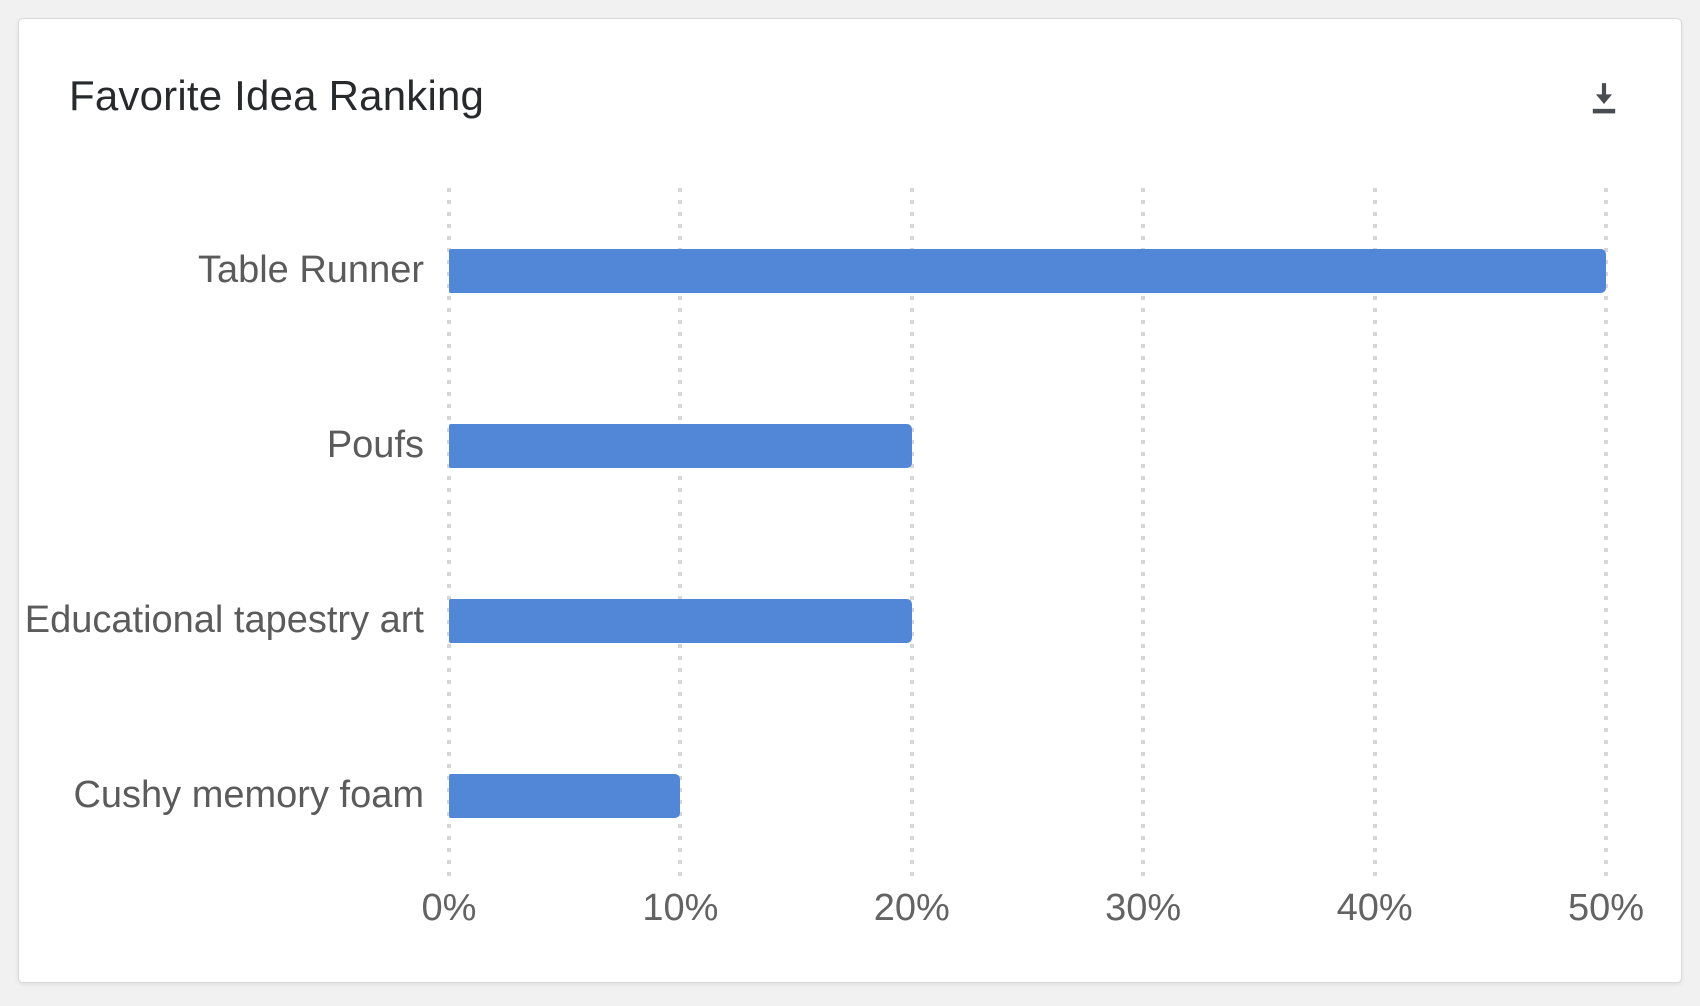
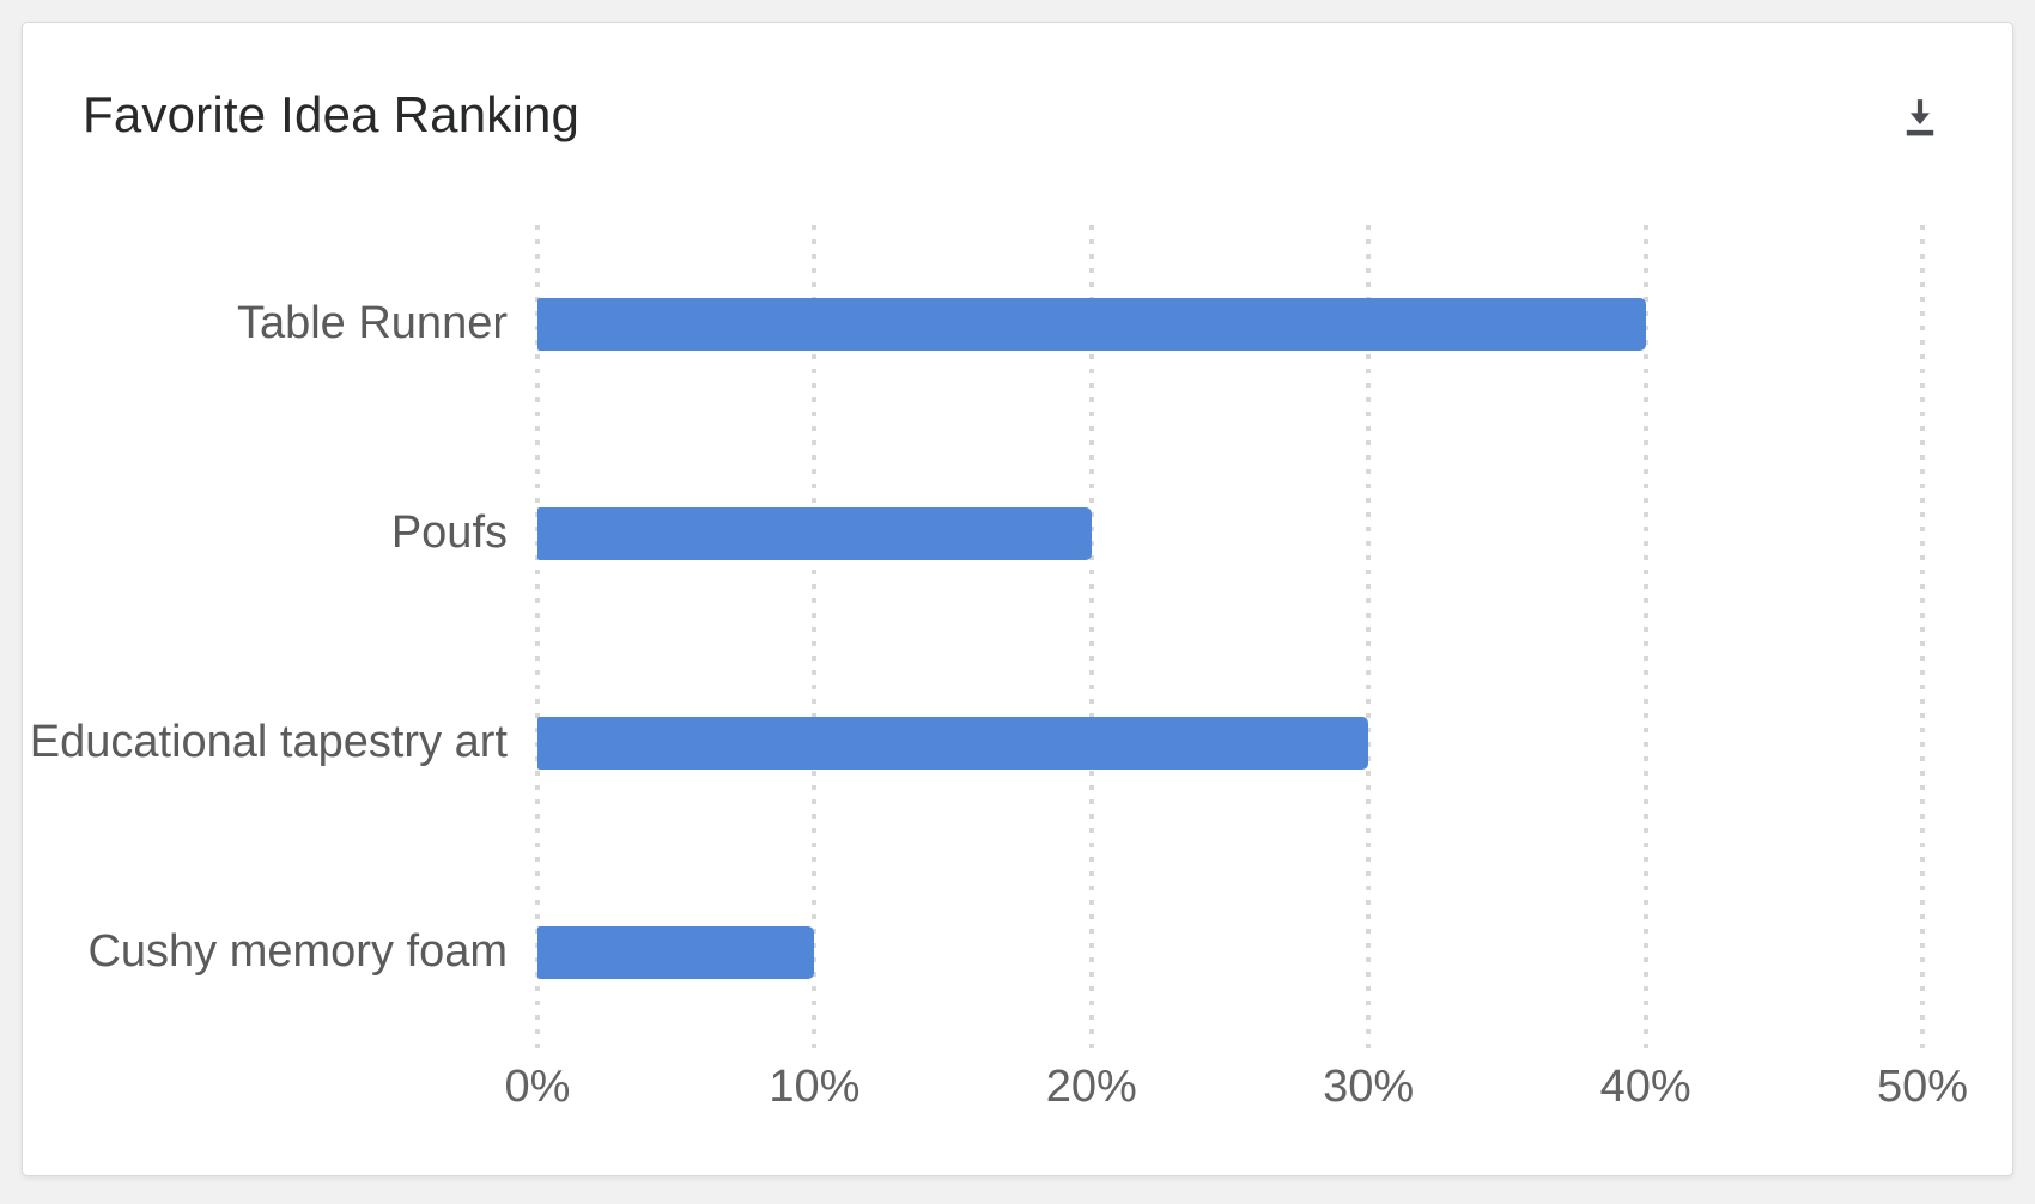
Table Runner: 50% -> 40%
Educational tapestry art: 20% -> 30%
